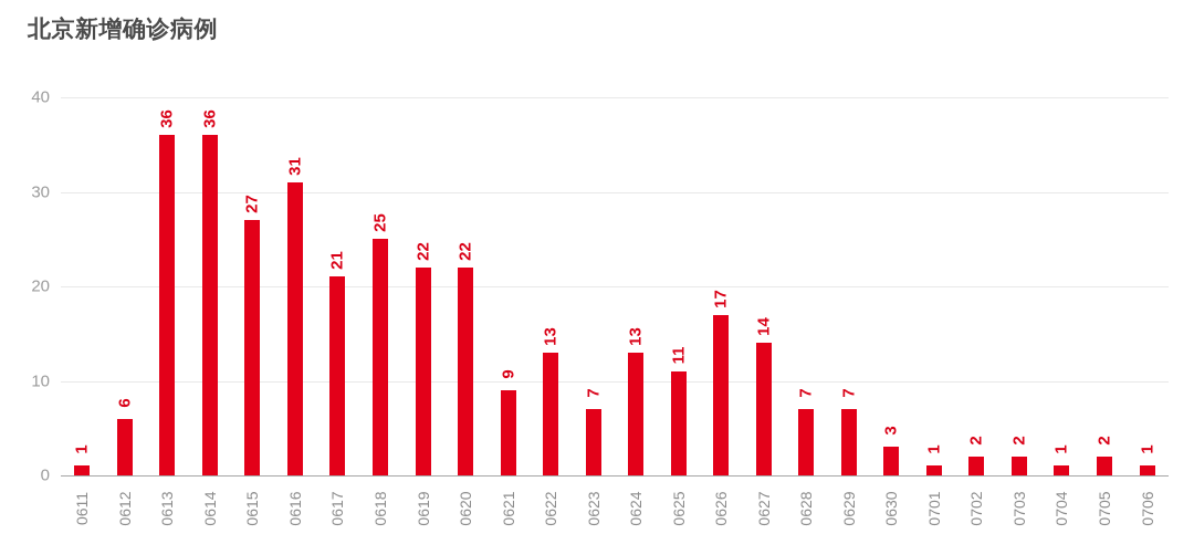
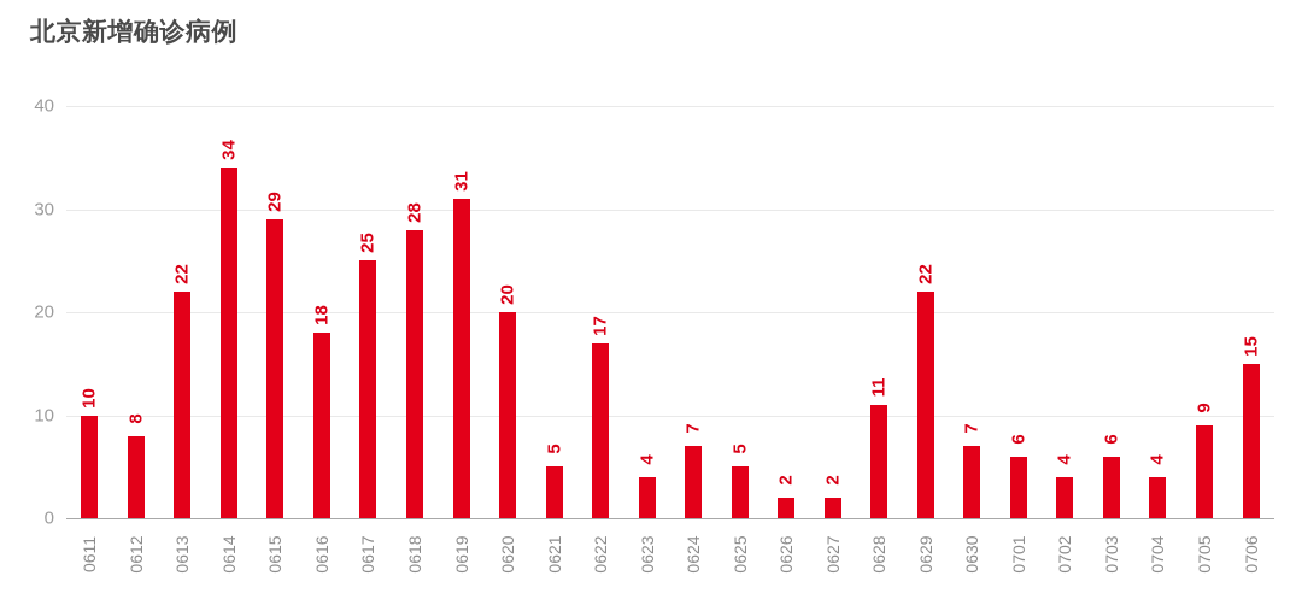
0611: 1 -> 10
0612: 6 -> 8
0613: 36 -> 22
0614: 36 -> 34
0615: 27 -> 29
0616: 31 -> 18
0617: 21 -> 25
0618: 25 -> 28
0619: 22 -> 31
0620: 22 -> 20
0621: 9 -> 5
0622: 13 -> 17
0623: 7 -> 4
0624: 13 -> 7
0625: 11 -> 5
0626: 17 -> 2
0627: 14 -> 2
0628: 7 -> 11
0629: 7 -> 22
0630: 3 -> 7
0701: 1 -> 6
0702: 2 -> 4
0703: 2 -> 6
0704: 1 -> 4
0705: 2 -> 9
0706: 1 -> 15
